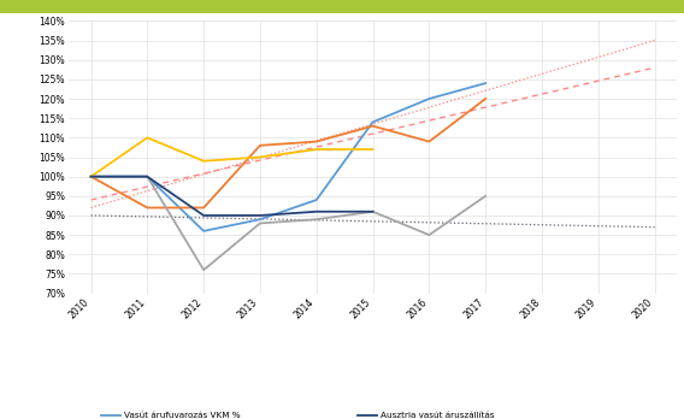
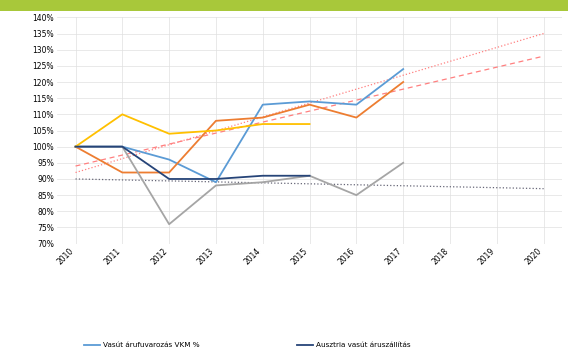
Vasút árufuvarozás VKM %/2012: 86% -> 96%
Vasút árufuvarozás VKM %/2014: 94% -> 113%
Vasút árufuvarozás VKM %/2016: 120% -> 113%
